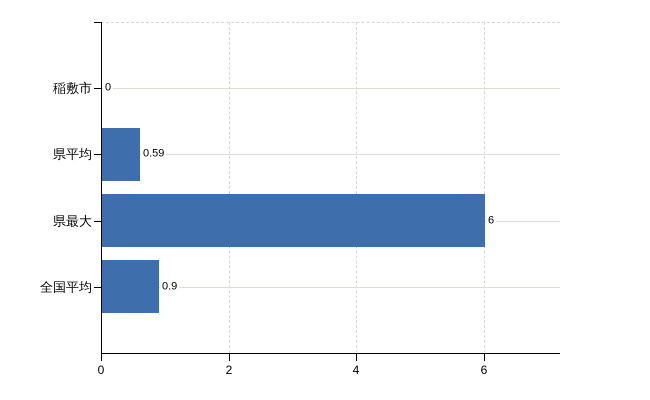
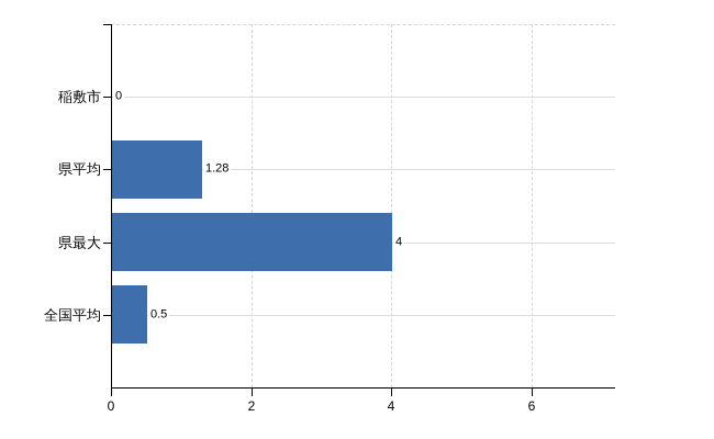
県平均: 0.59 -> 1.28
県最大: 6 -> 4
全国平均: 0.9 -> 0.5
